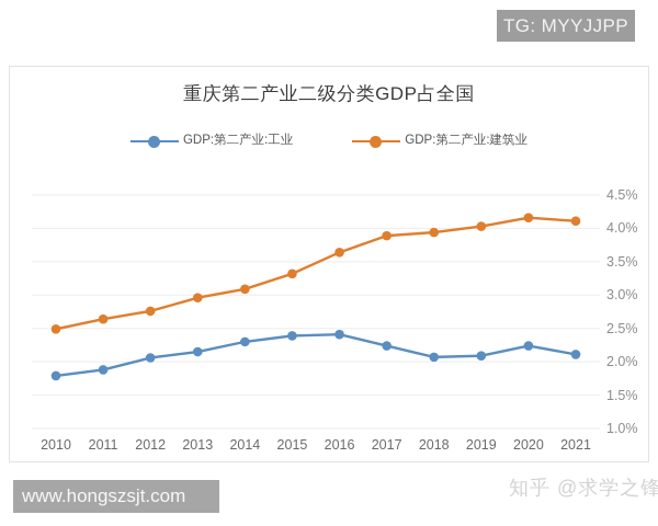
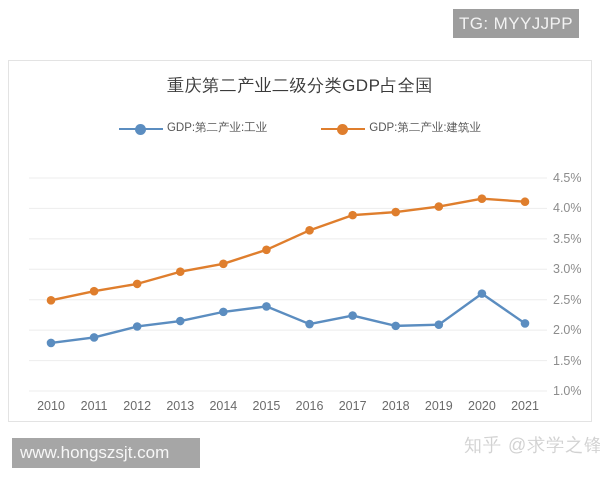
GDP:第二产业:工业/2016: 2.4% -> 2.1%
GDP:第二产业:工业/2020: 2.2% -> 2.6%
